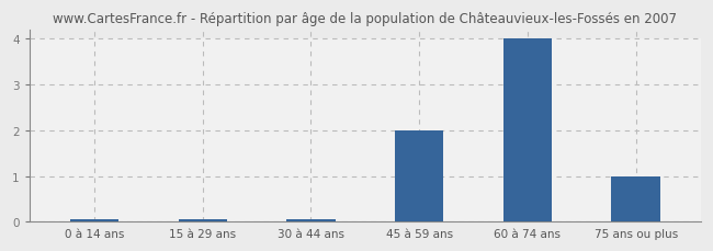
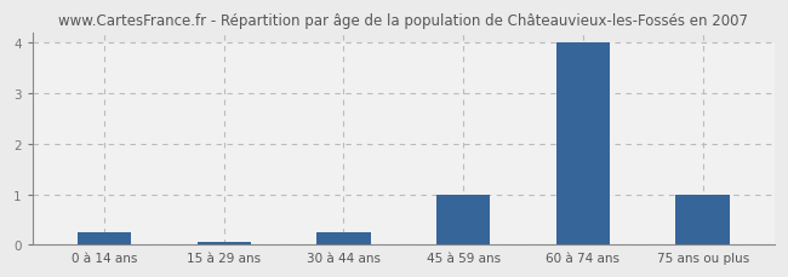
0 à 14 ans: 0.05 -> 0.25
30 à 44 ans: 0.05 -> 0.25
45 à 59 ans: 2.00 -> 1.00
